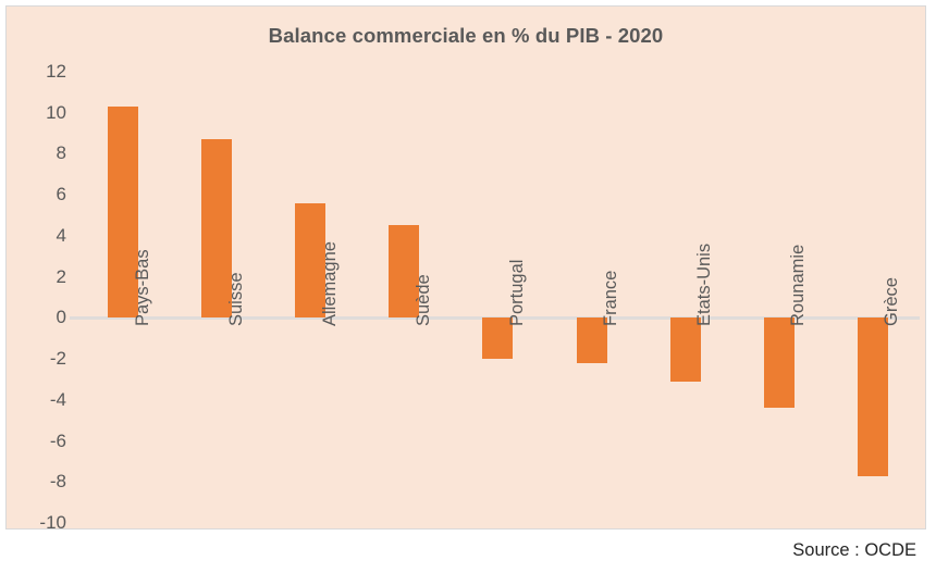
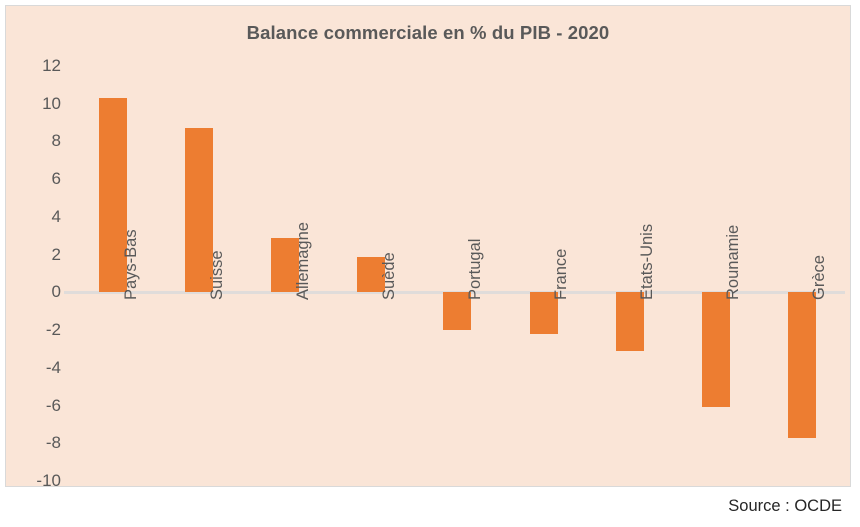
Allemagne: 5.6 -> 2.9
Suède: 4.5 -> 1.9
Rounamie: -4.4 -> -6.1
